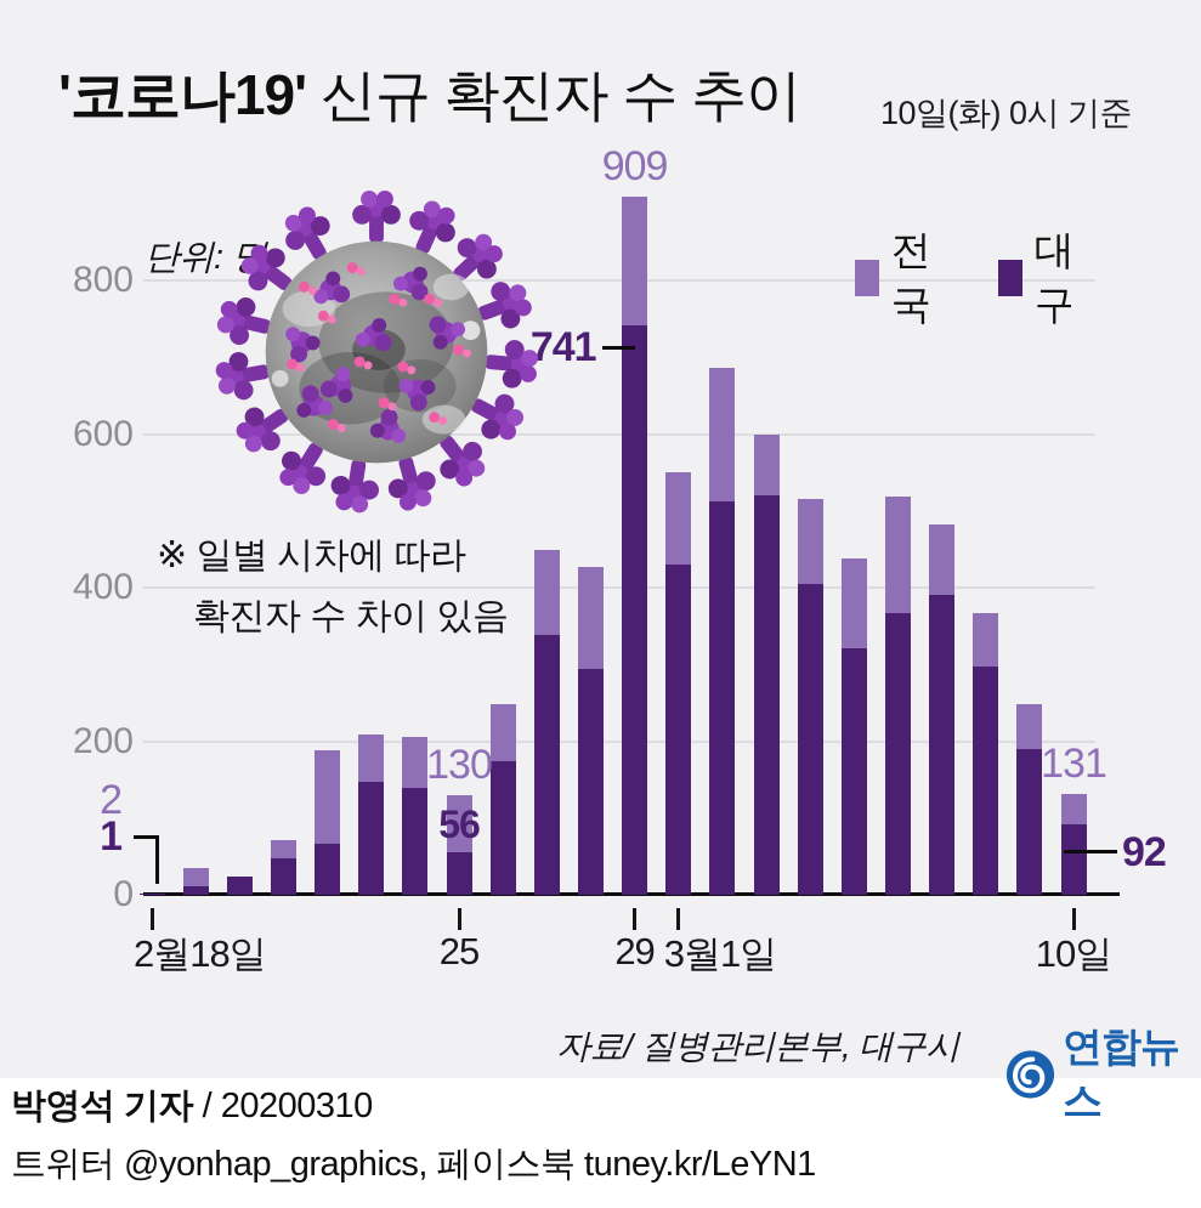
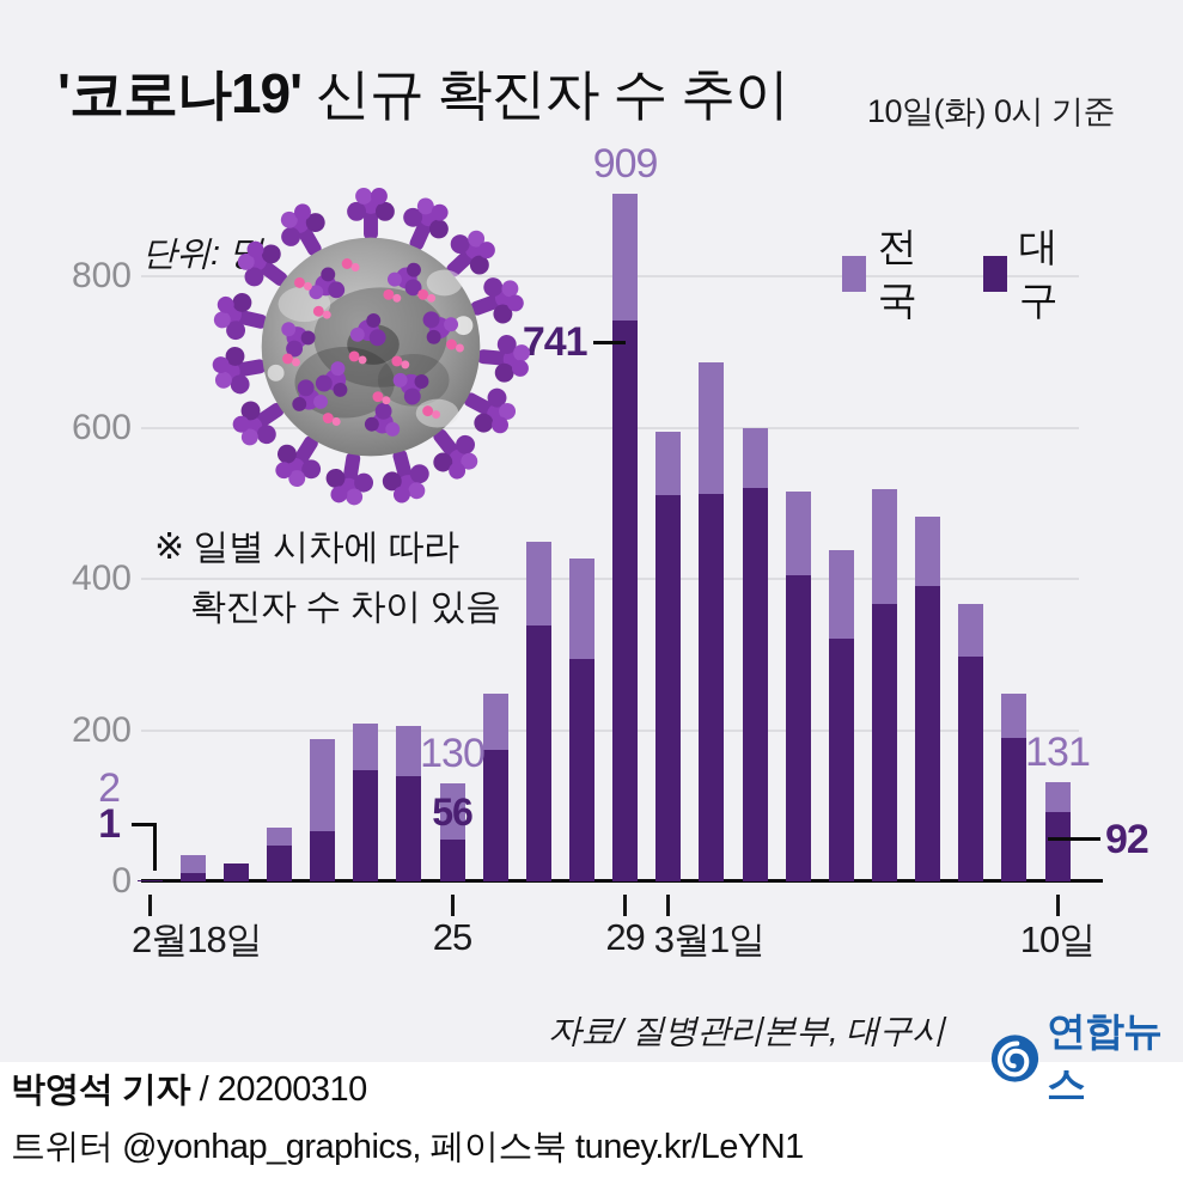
전국/3월1일: 550 -> 600
대구/3월1일: 430 -> 510
